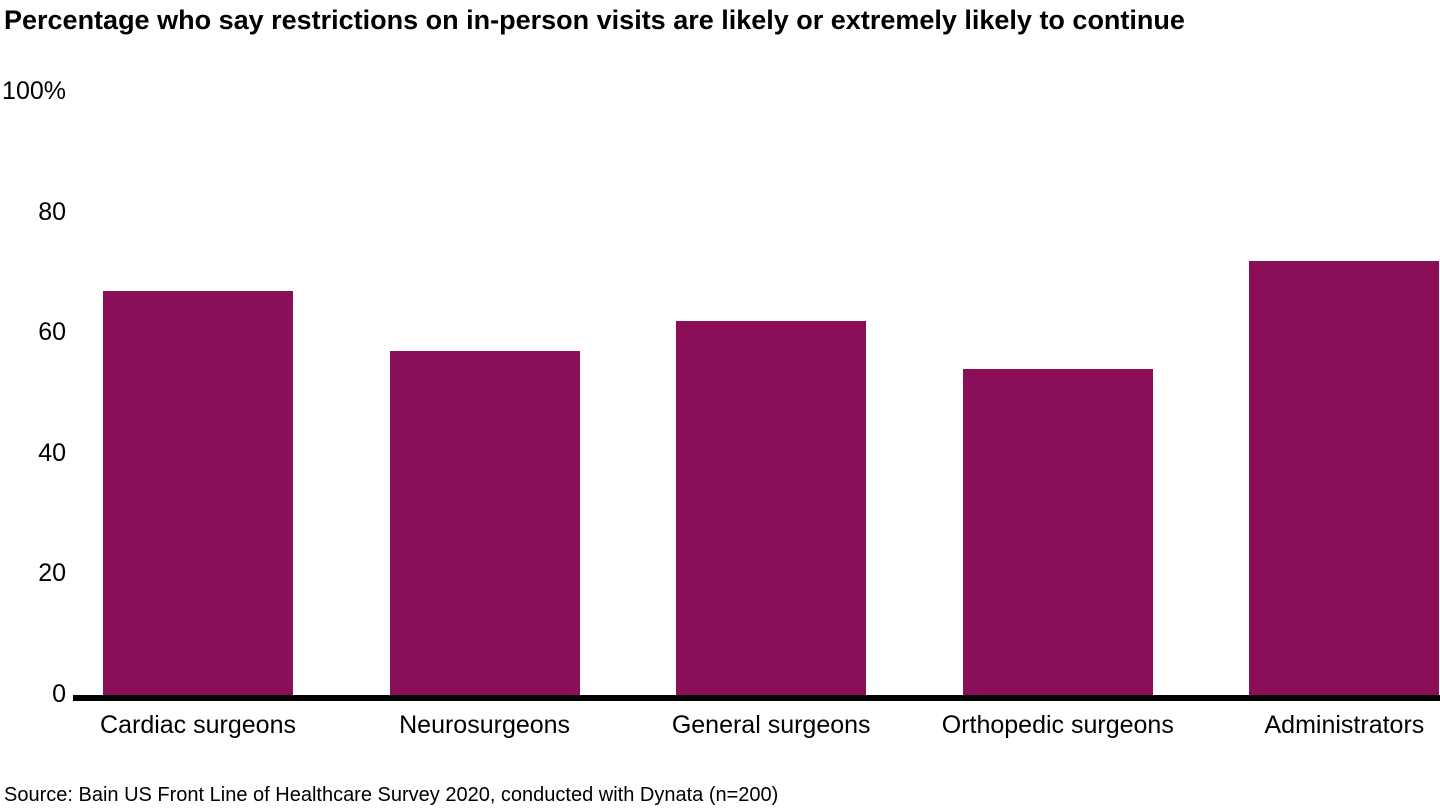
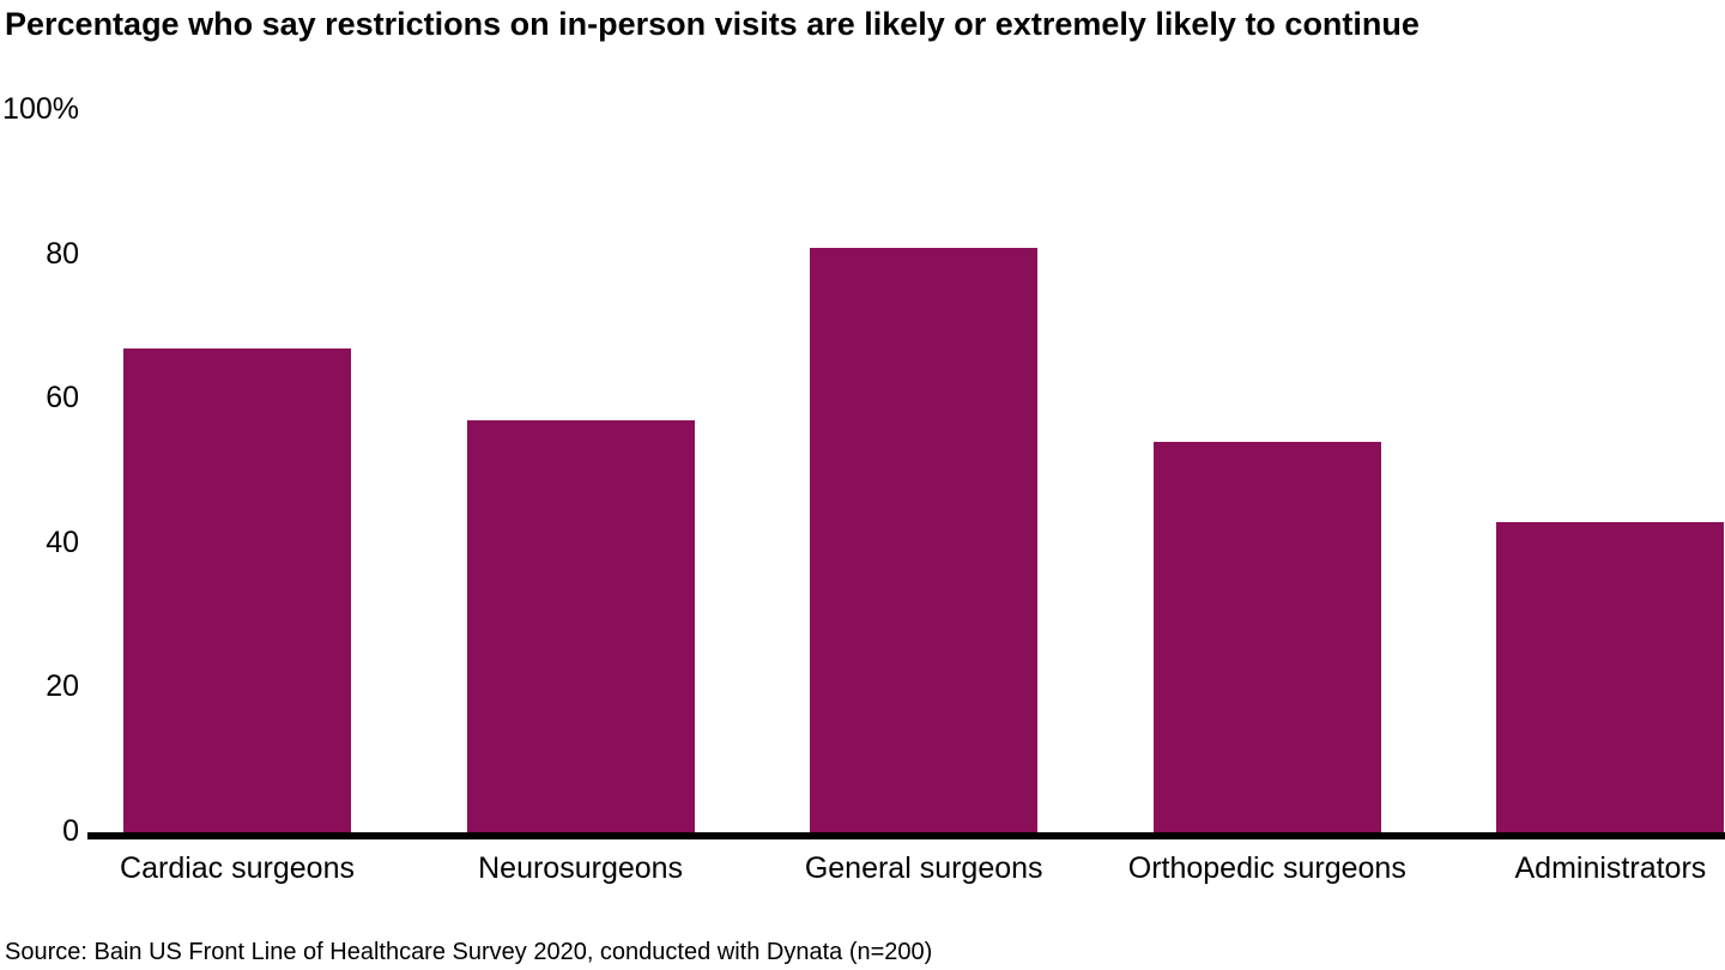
General surgeons: 62% -> 81%
Administrators: 72% -> 43%
